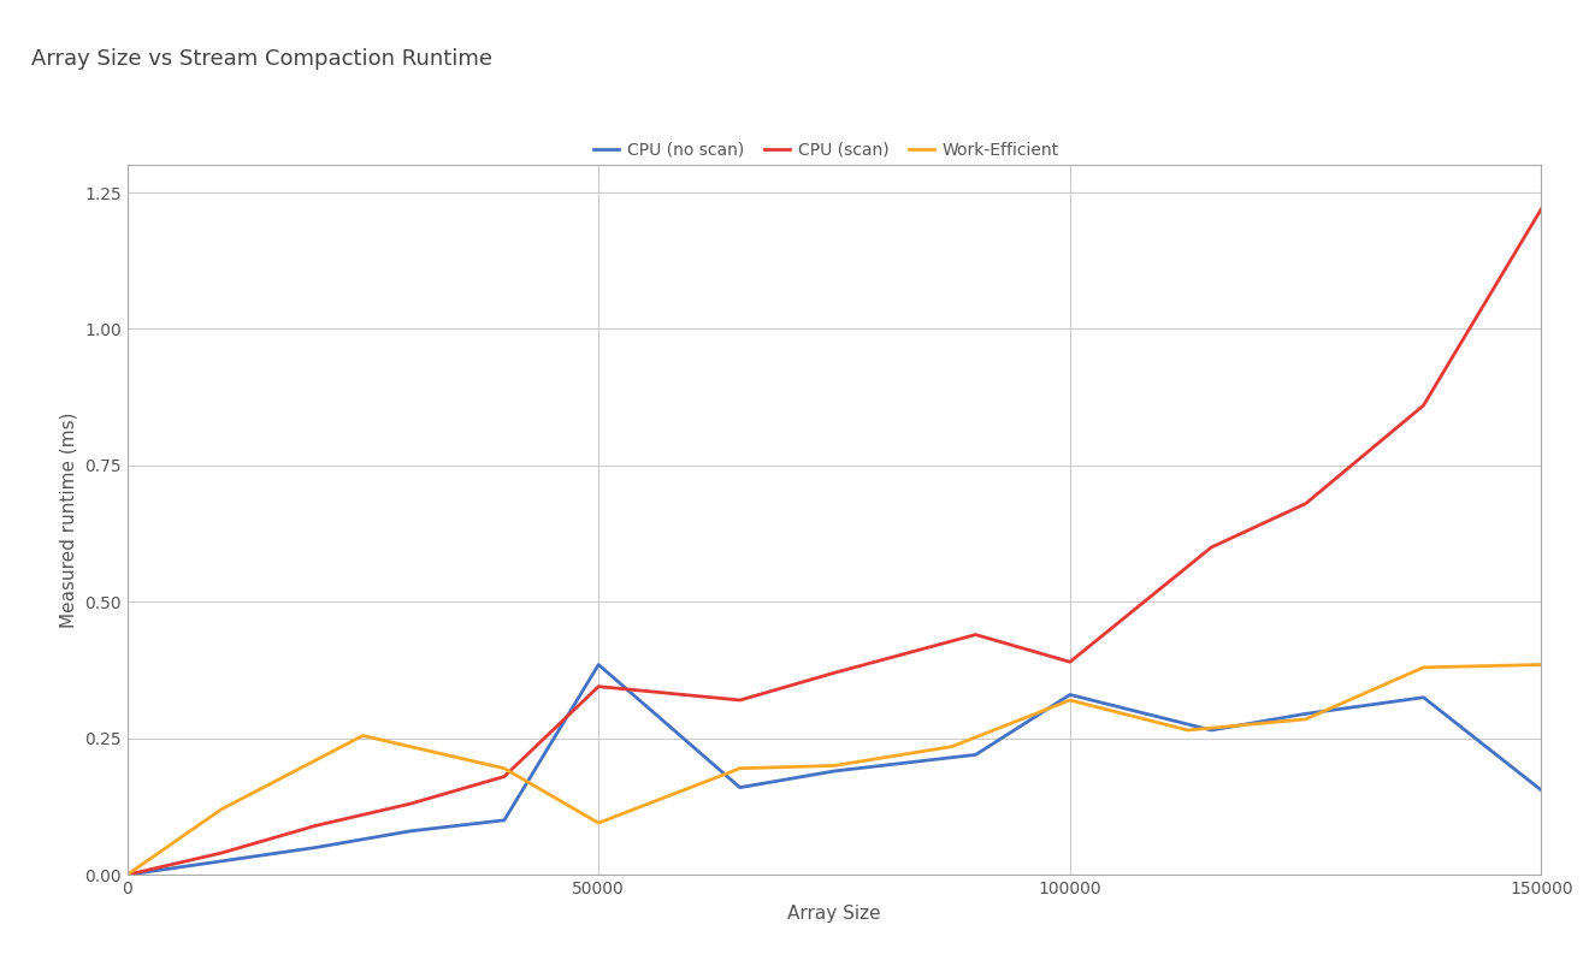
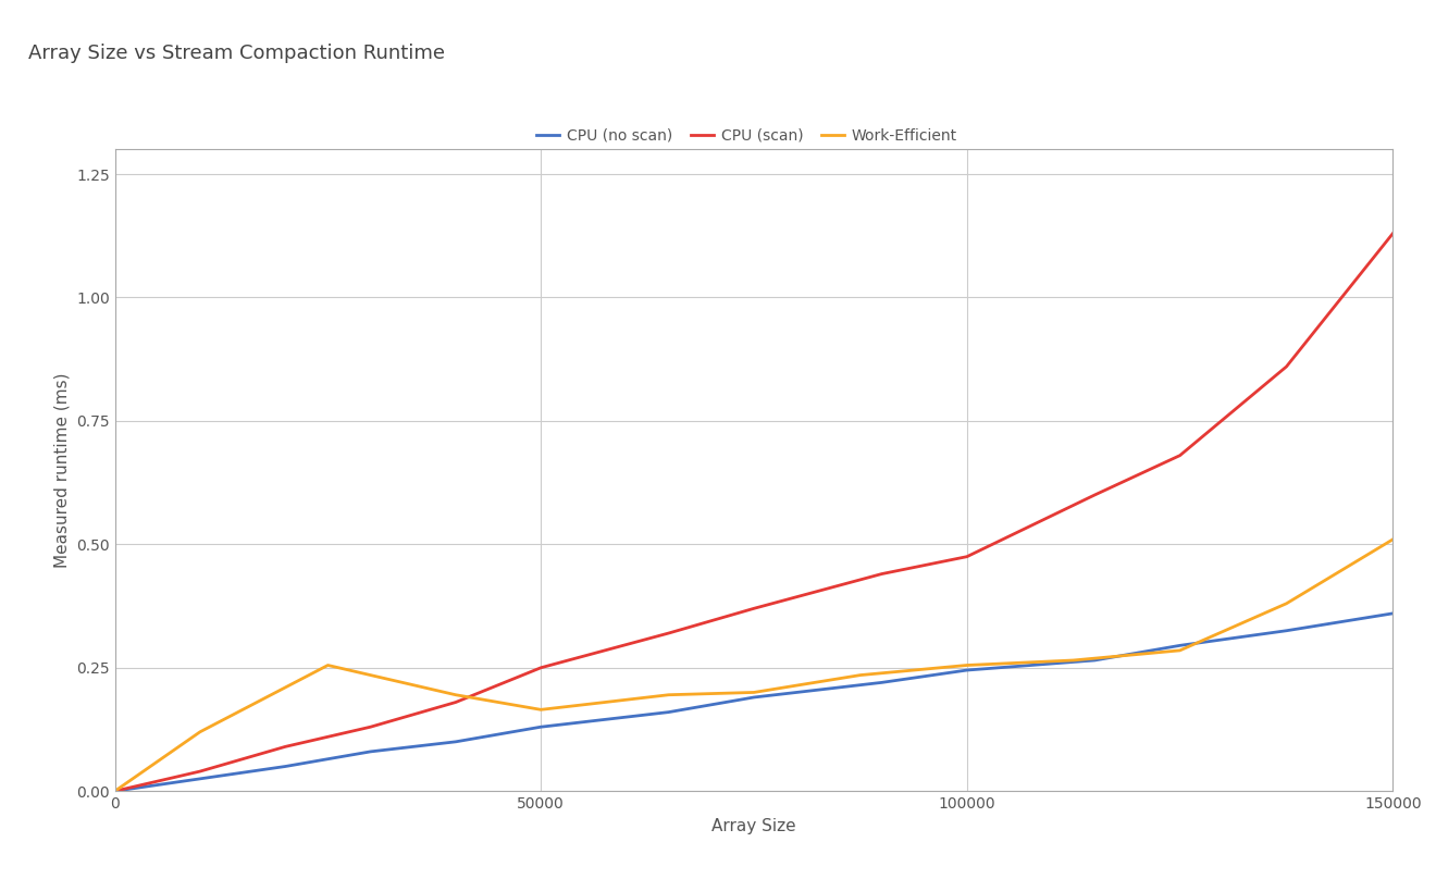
CPU (no scan)/50000: 0.385 -> 0.130
CPU (scan)/50000: 0.345 -> 0.250
Work-Efficient/50000: 0.095 -> 0.165
CPU (no scan)/100000: 0.330 -> 0.245
CPU (scan)/100000: 0.390 -> 0.475
Work-Efficient/100000: 0.320 -> 0.255
CPU (no scan)/150000: 0.155 -> 0.360
CPU (scan)/150000: 1.220 -> 1.130
Work-Efficient/150000: 0.385 -> 0.510
